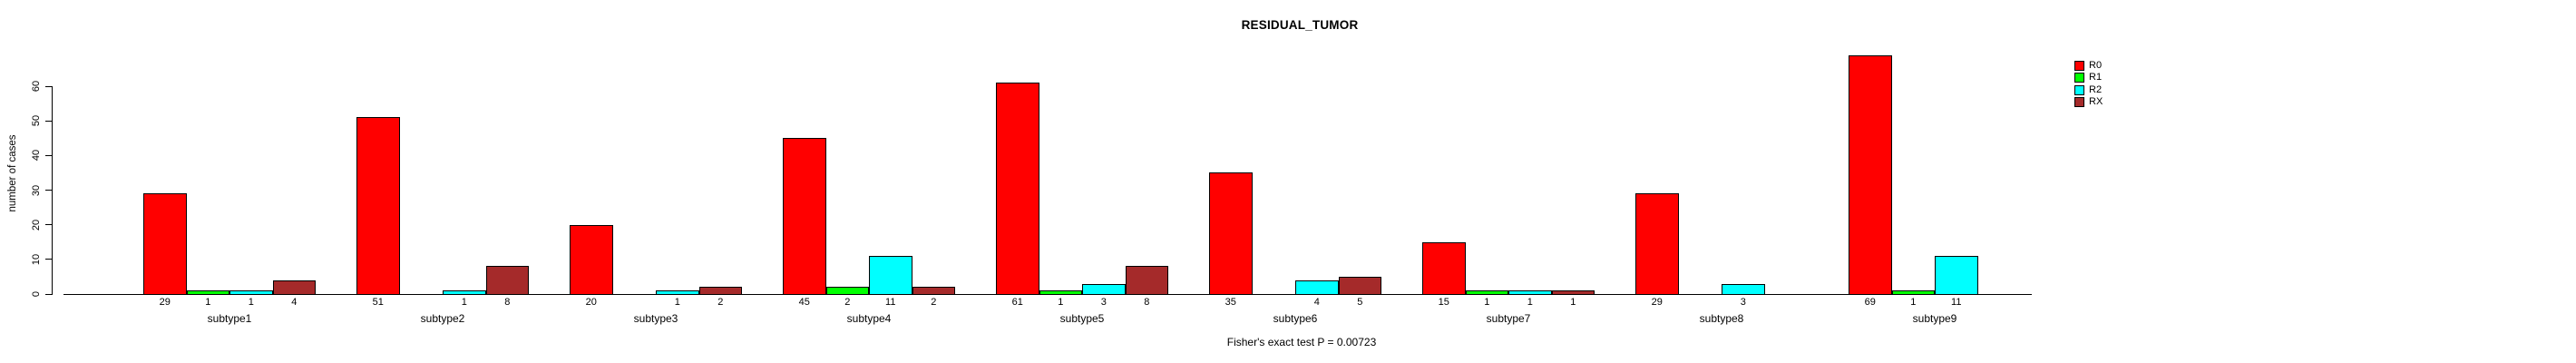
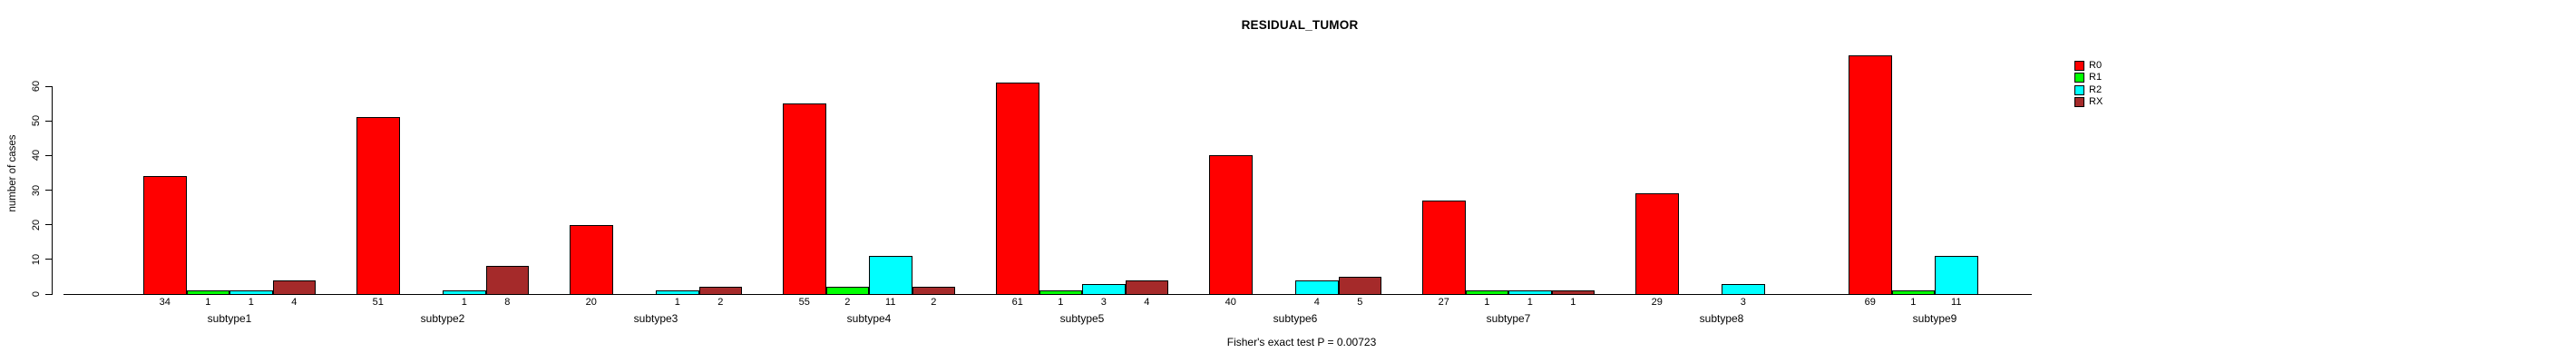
R0/subtype1: 29 -> 34
R0/subtype4: 45 -> 55
RX/subtype5: 8 -> 4
R0/subtype6: 35 -> 40
R0/subtype7: 15 -> 27
